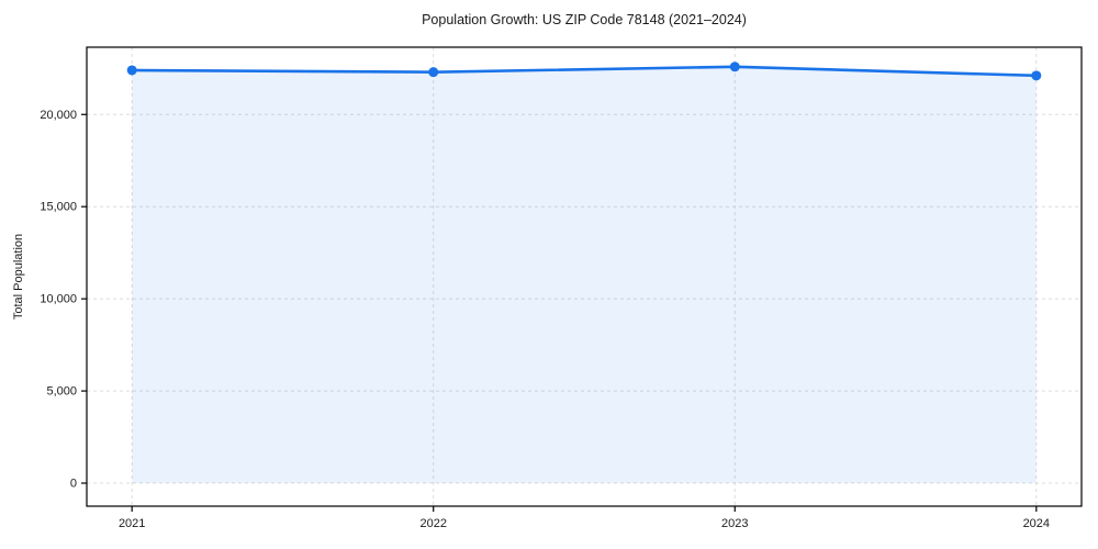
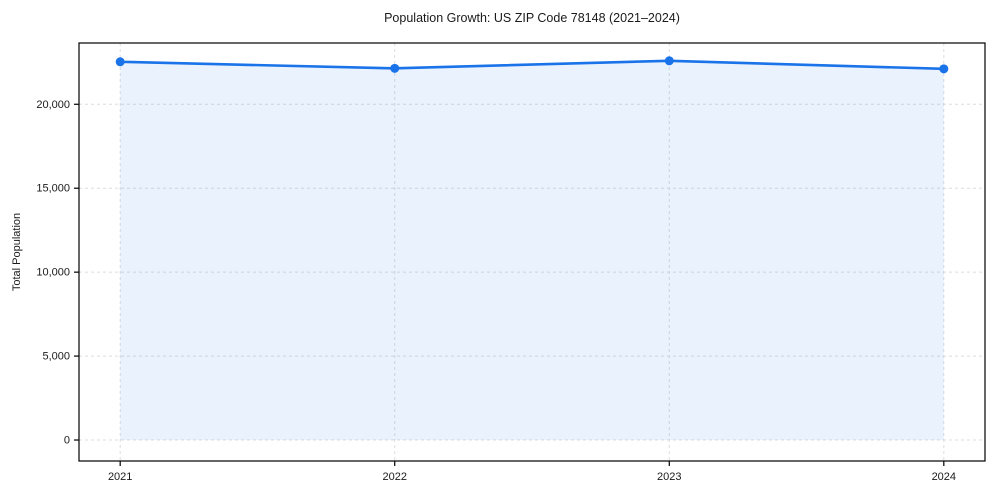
2021: 22400 -> 22500
2022: 22300 -> 22100
